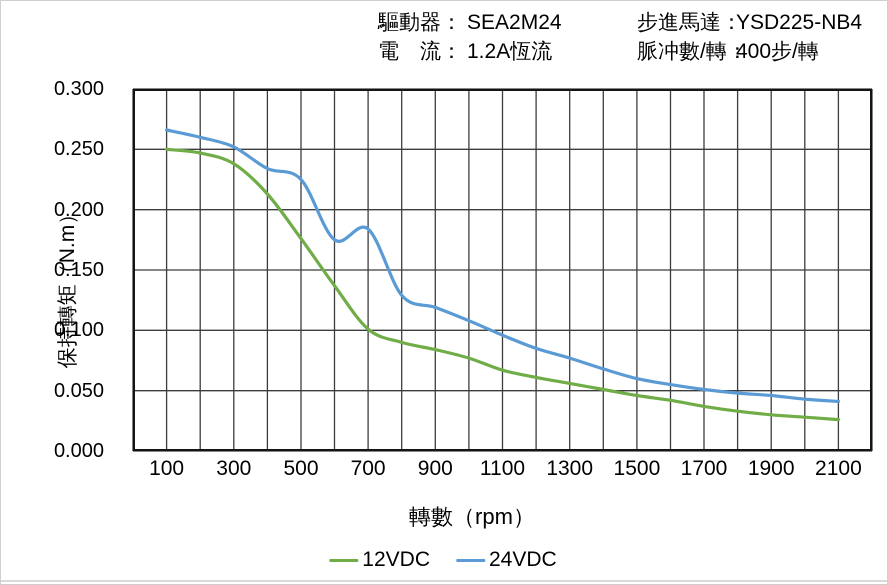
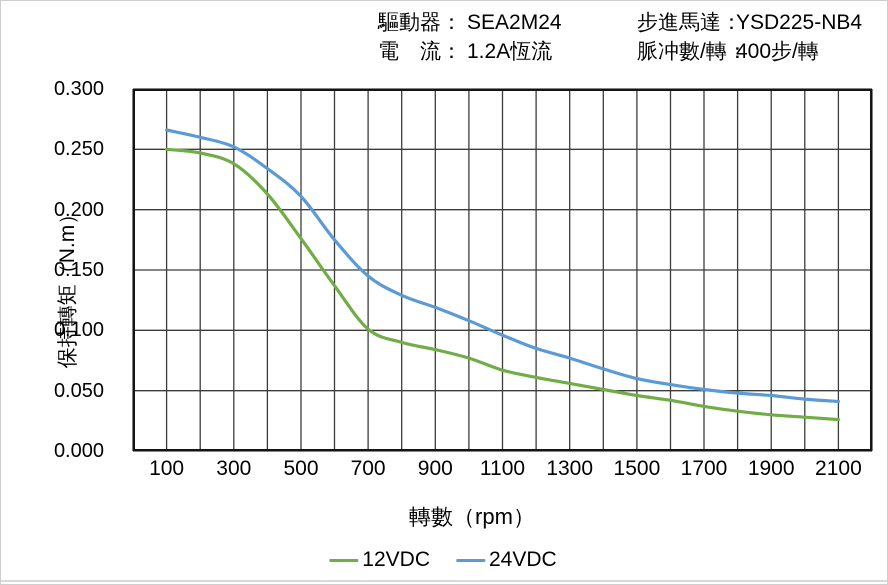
24VDC/500: 0.225 -> 0.211
24VDC/700: 0.184 -> 0.145
